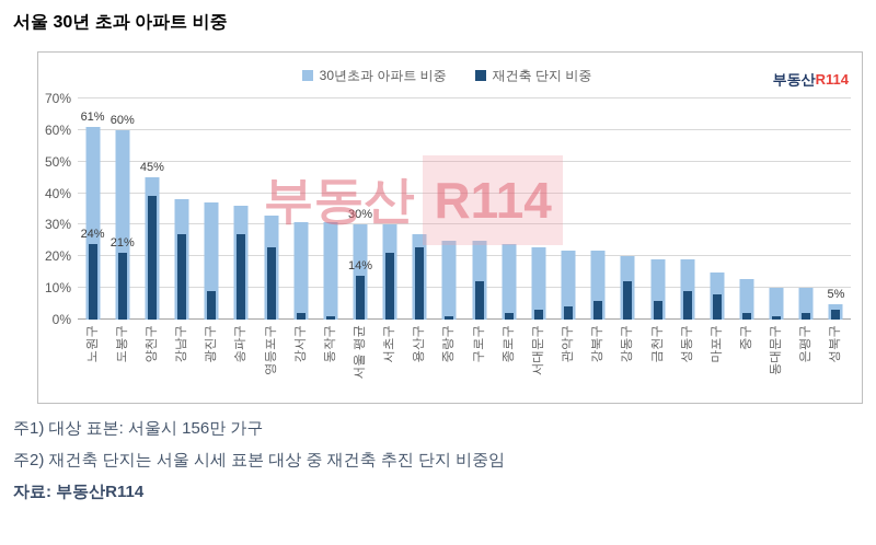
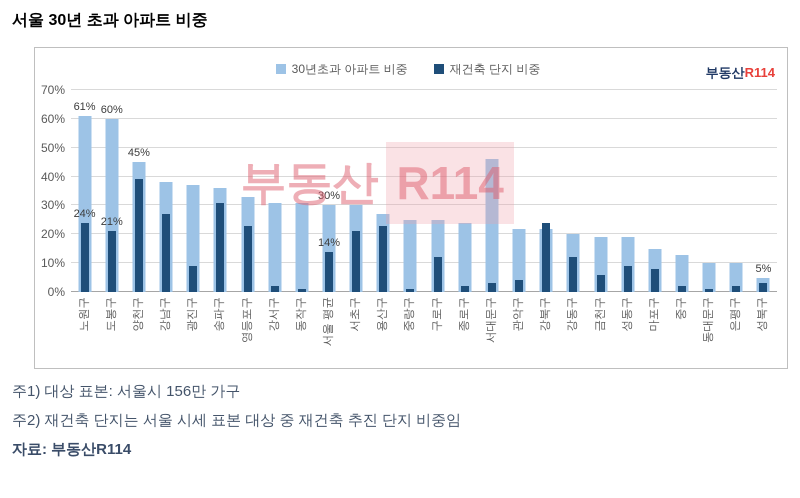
재건축 단지 비중/송파구: 27% -> 31%
30년초과 아파트 비중/서대문구: 23% -> 46%
재건축 단지 비중/강북구: 6% -> 24%
